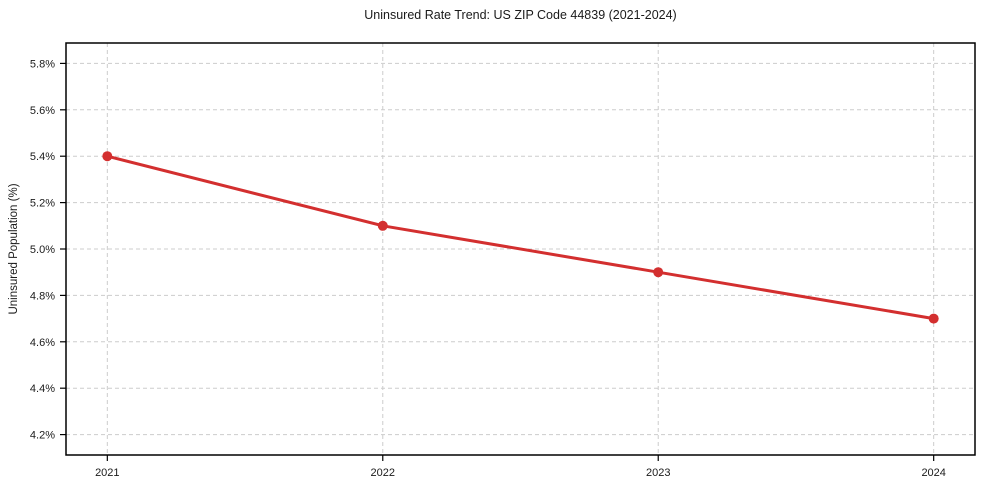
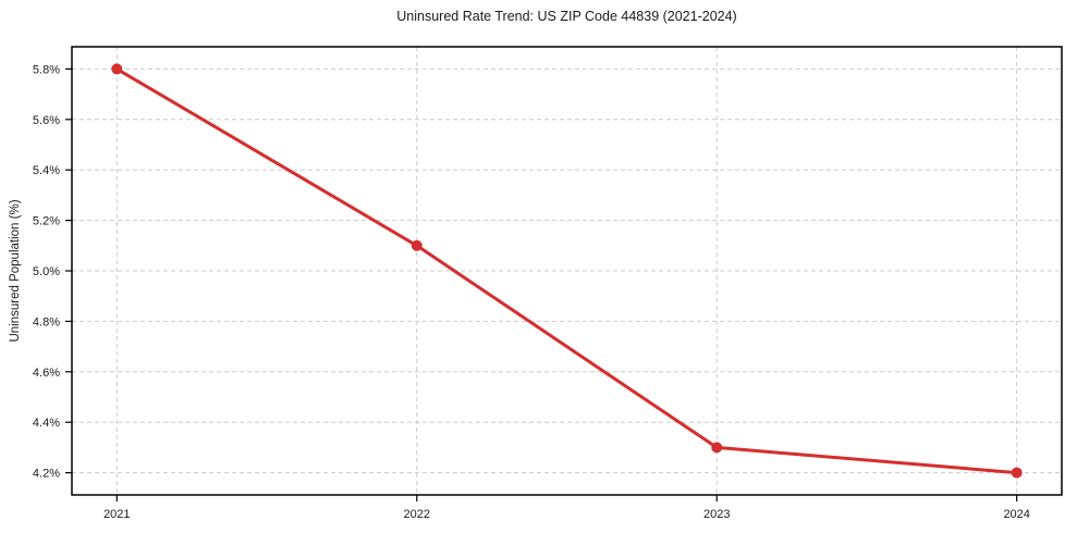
2021: 5.4% -> 5.8%
2023: 4.9% -> 4.3%
2024: 4.7% -> 4.2%
